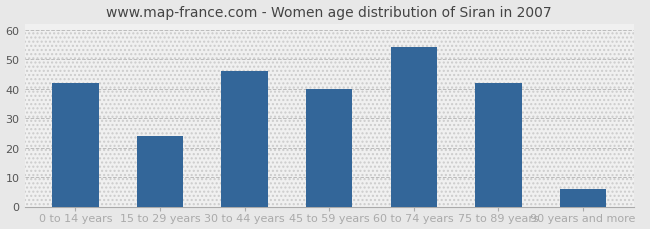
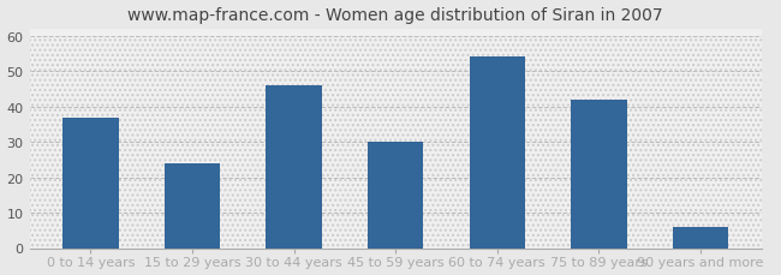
0 to 14 years: 42 -> 37
45 to 59 years: 40 -> 30
